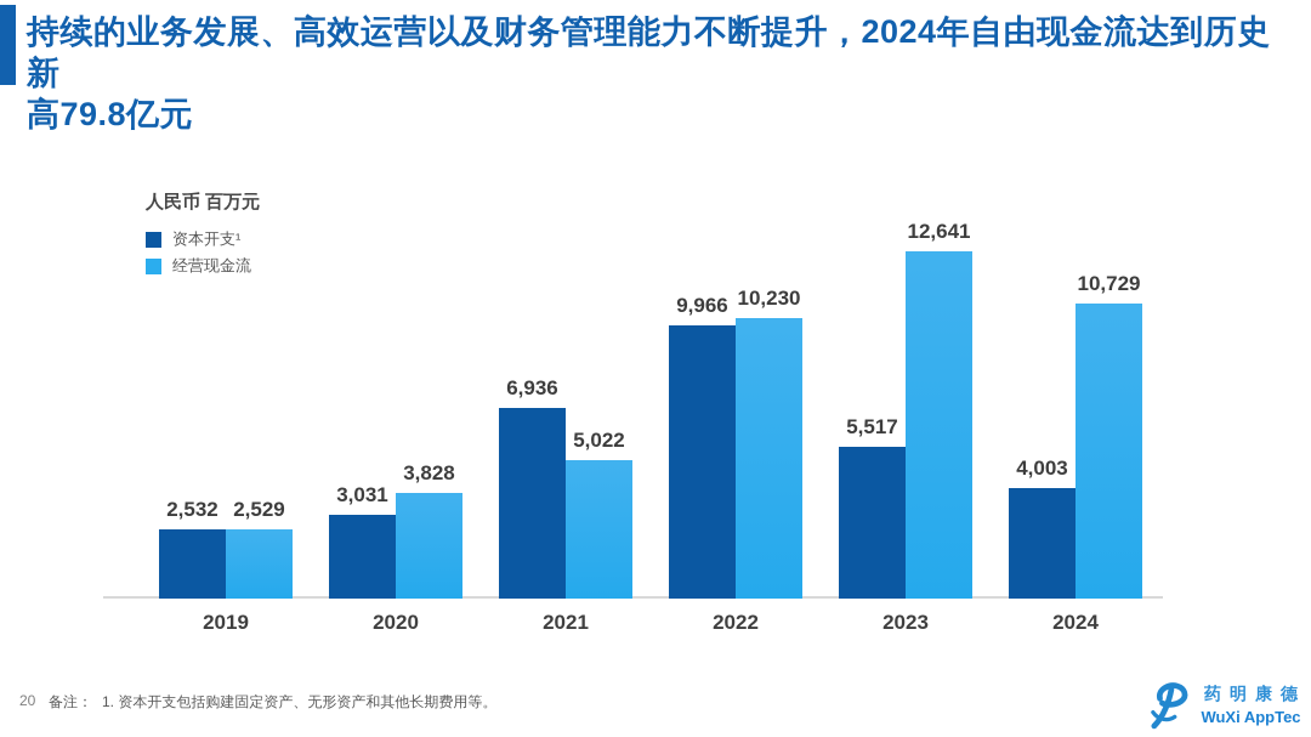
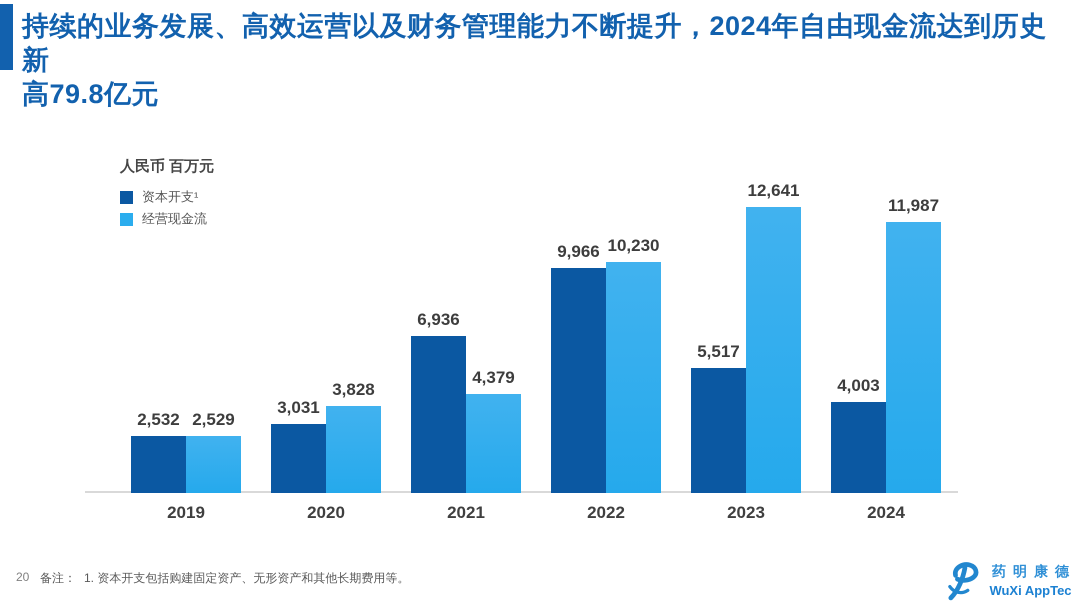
经营现金流/2021: 5,022 -> 4,379
经营现金流/2024: 10,729 -> 11,987
